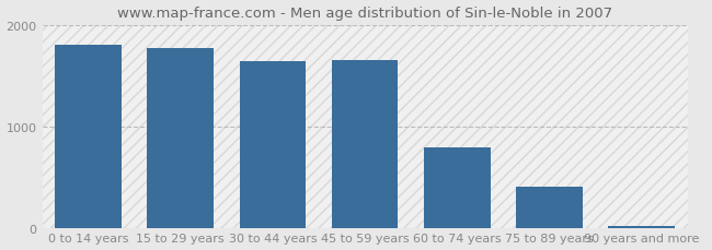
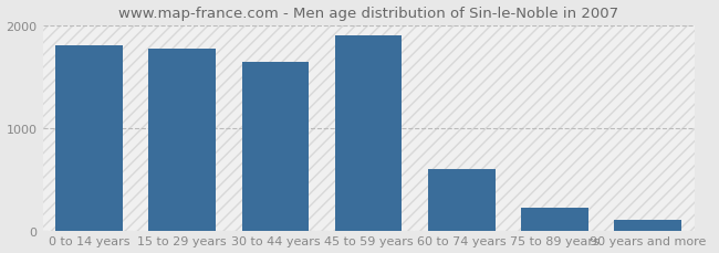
45 to 59 years: 1650 -> 1900
60 to 74 years: 790 -> 600
75 to 89 years: 410 -> 220
90 years and more: 20 -> 100
